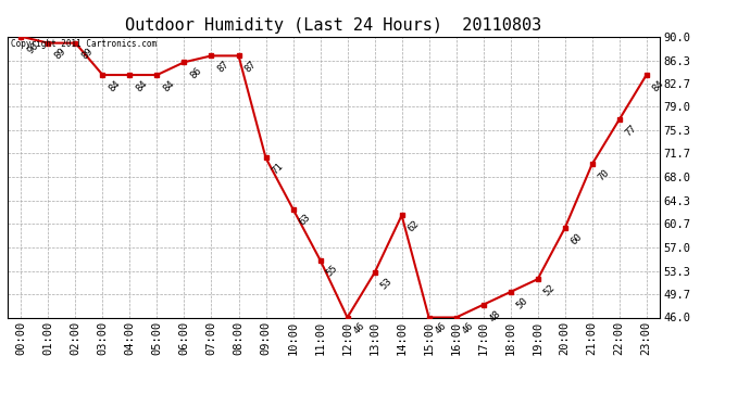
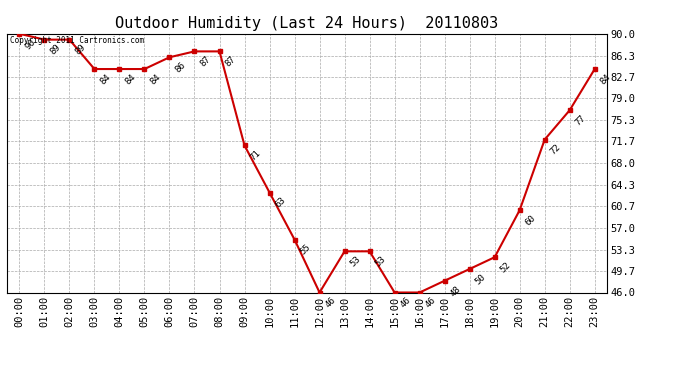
14:00: 62 -> 53
21:00: 70 -> 72
